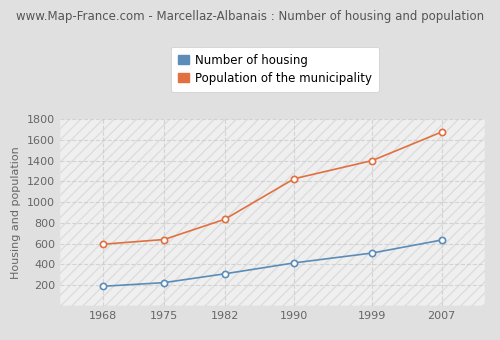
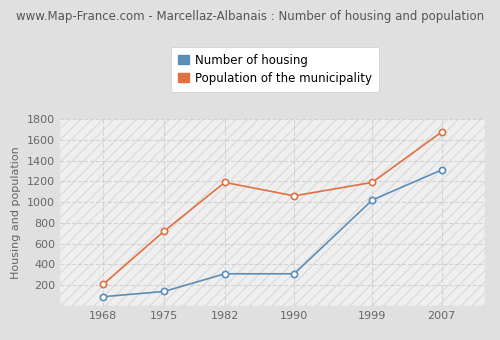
Number of housing/1968: 190 -> 90
Population of the municipality/1968: 600 -> 210
Number of housing/1975: 220 -> 140
Population of the municipality/1975: 640 -> 720
Population of the municipality/1982: 840 -> 1190
Number of housing/1990: 420 -> 310
Population of the municipality/1990: 1220 -> 1060
Number of housing/1999: 510 -> 1020
Population of the municipality/1999: 1400 -> 1190
Number of housing/2007: 640 -> 1310
